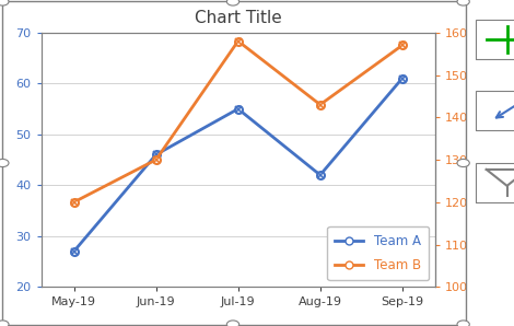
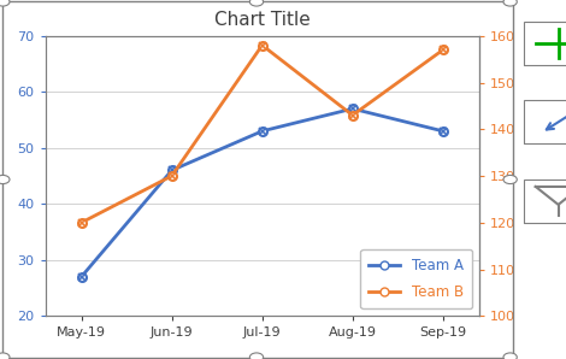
Chart Title/Team A/Jul-19: 55 -> 53
Chart Title/Team A/Aug-19: 42 -> 57
Chart Title/Team A/Sep-19: 61 -> 53
